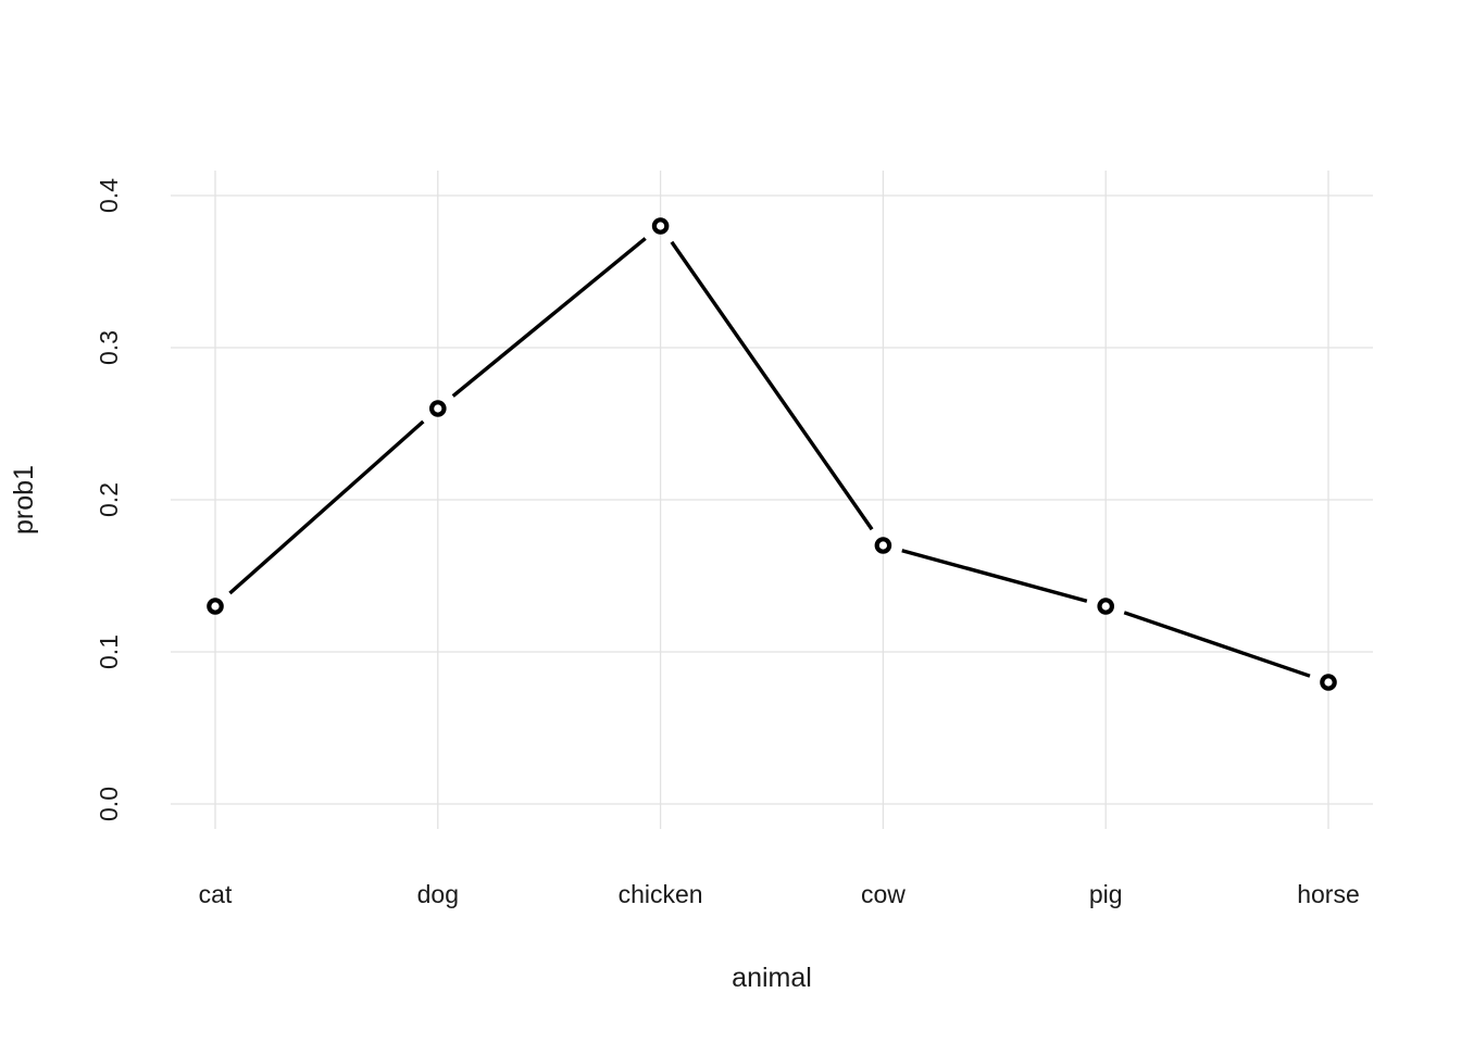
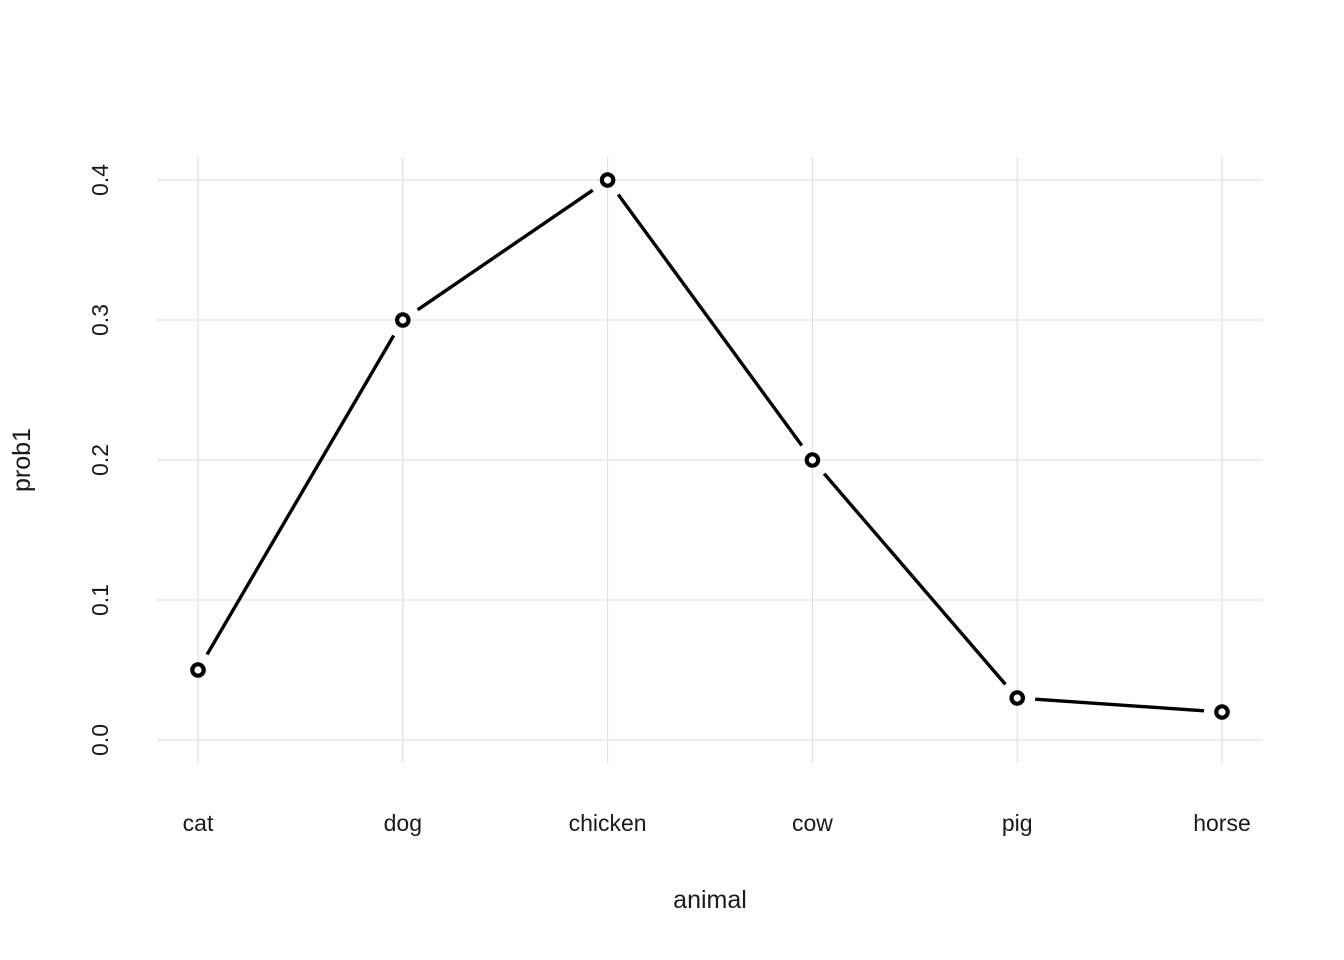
cat: 0.13 -> 0.05
dog: 0.26 -> 0.30
chicken: 0.38 -> 0.40
cow: 0.17 -> 0.20
pig: 0.13 -> 0.03
horse: 0.08 -> 0.02
